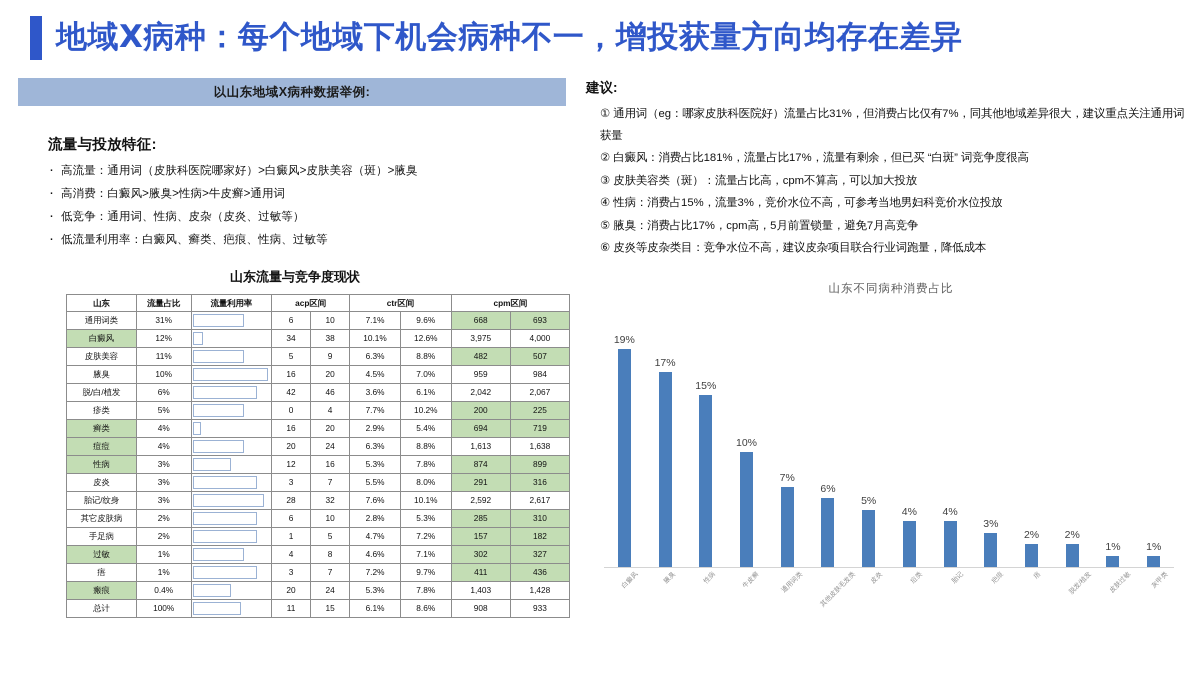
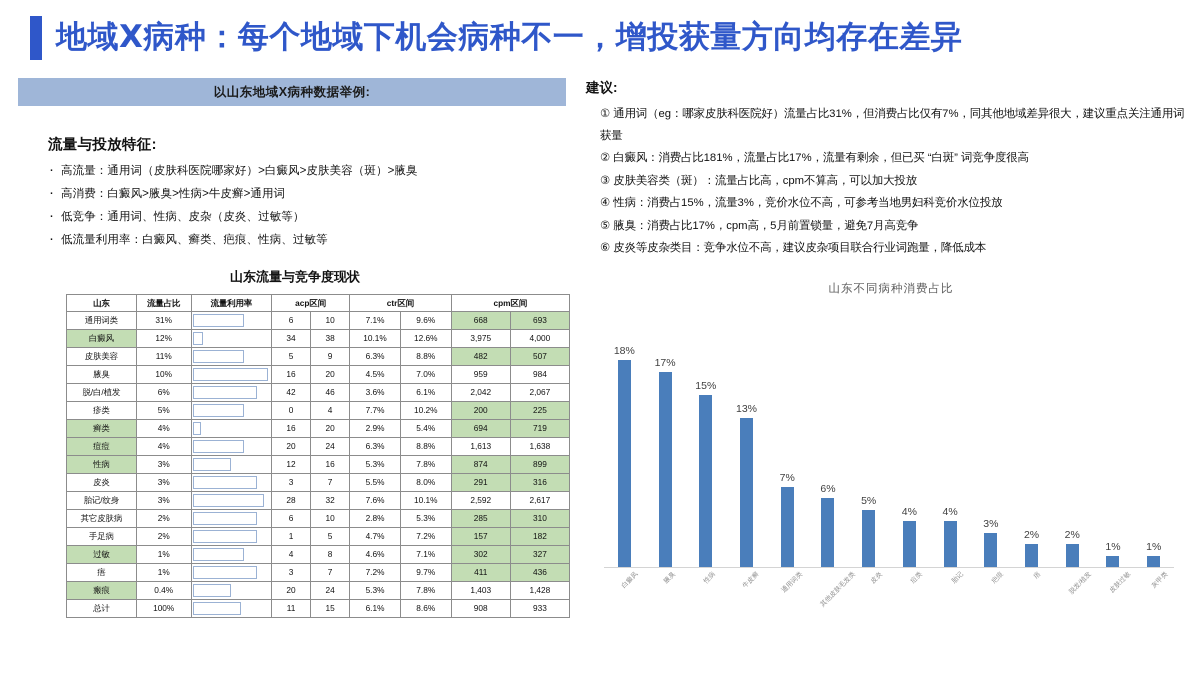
白癜风: 19% -> 18%
牛皮癣: 10% -> 13%
